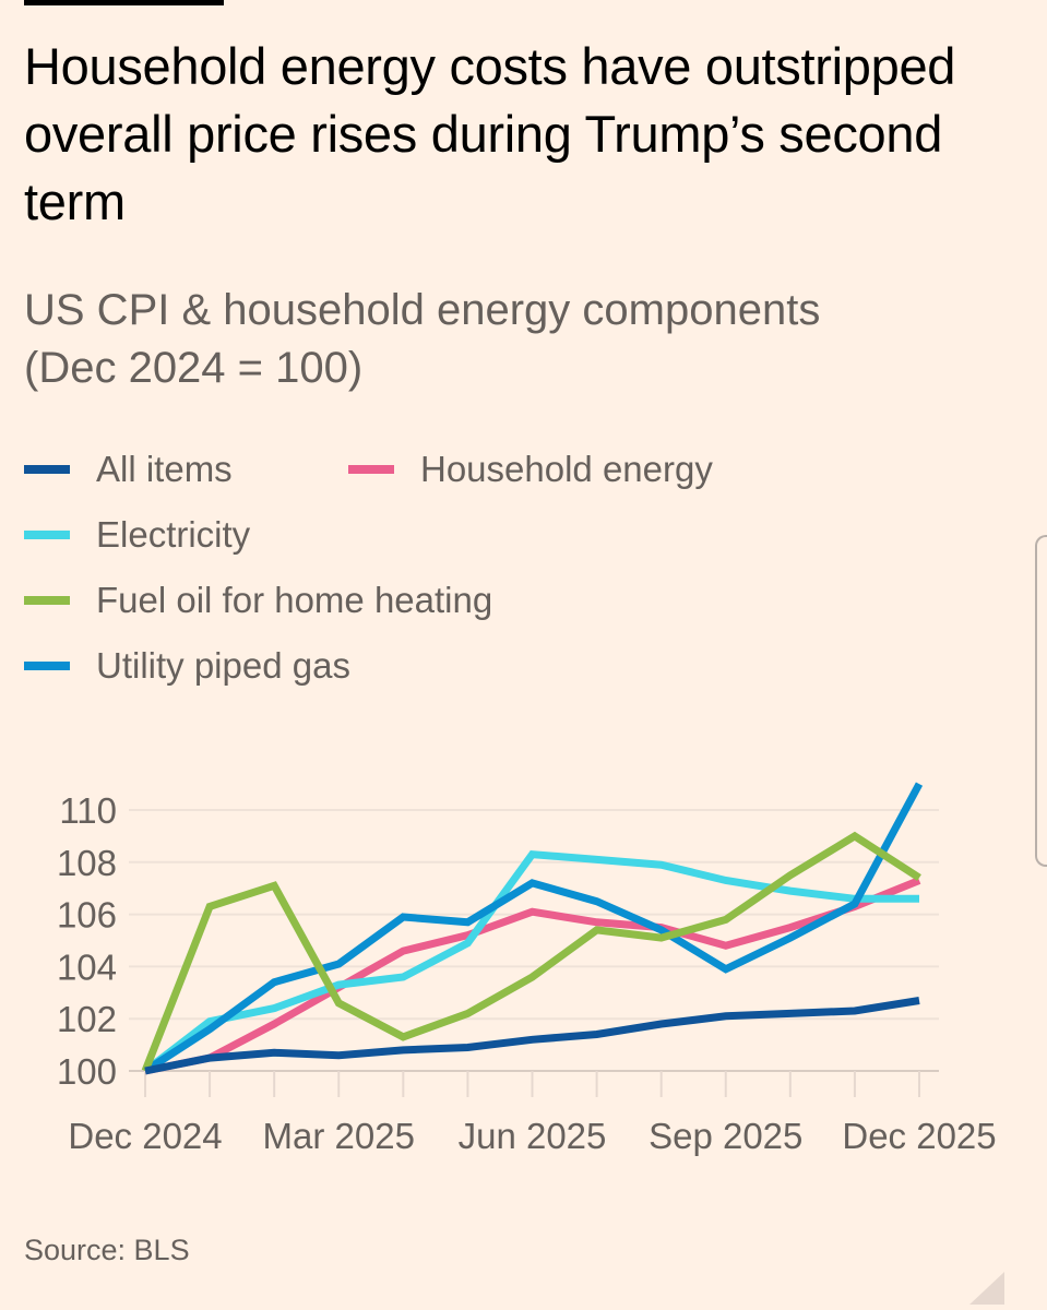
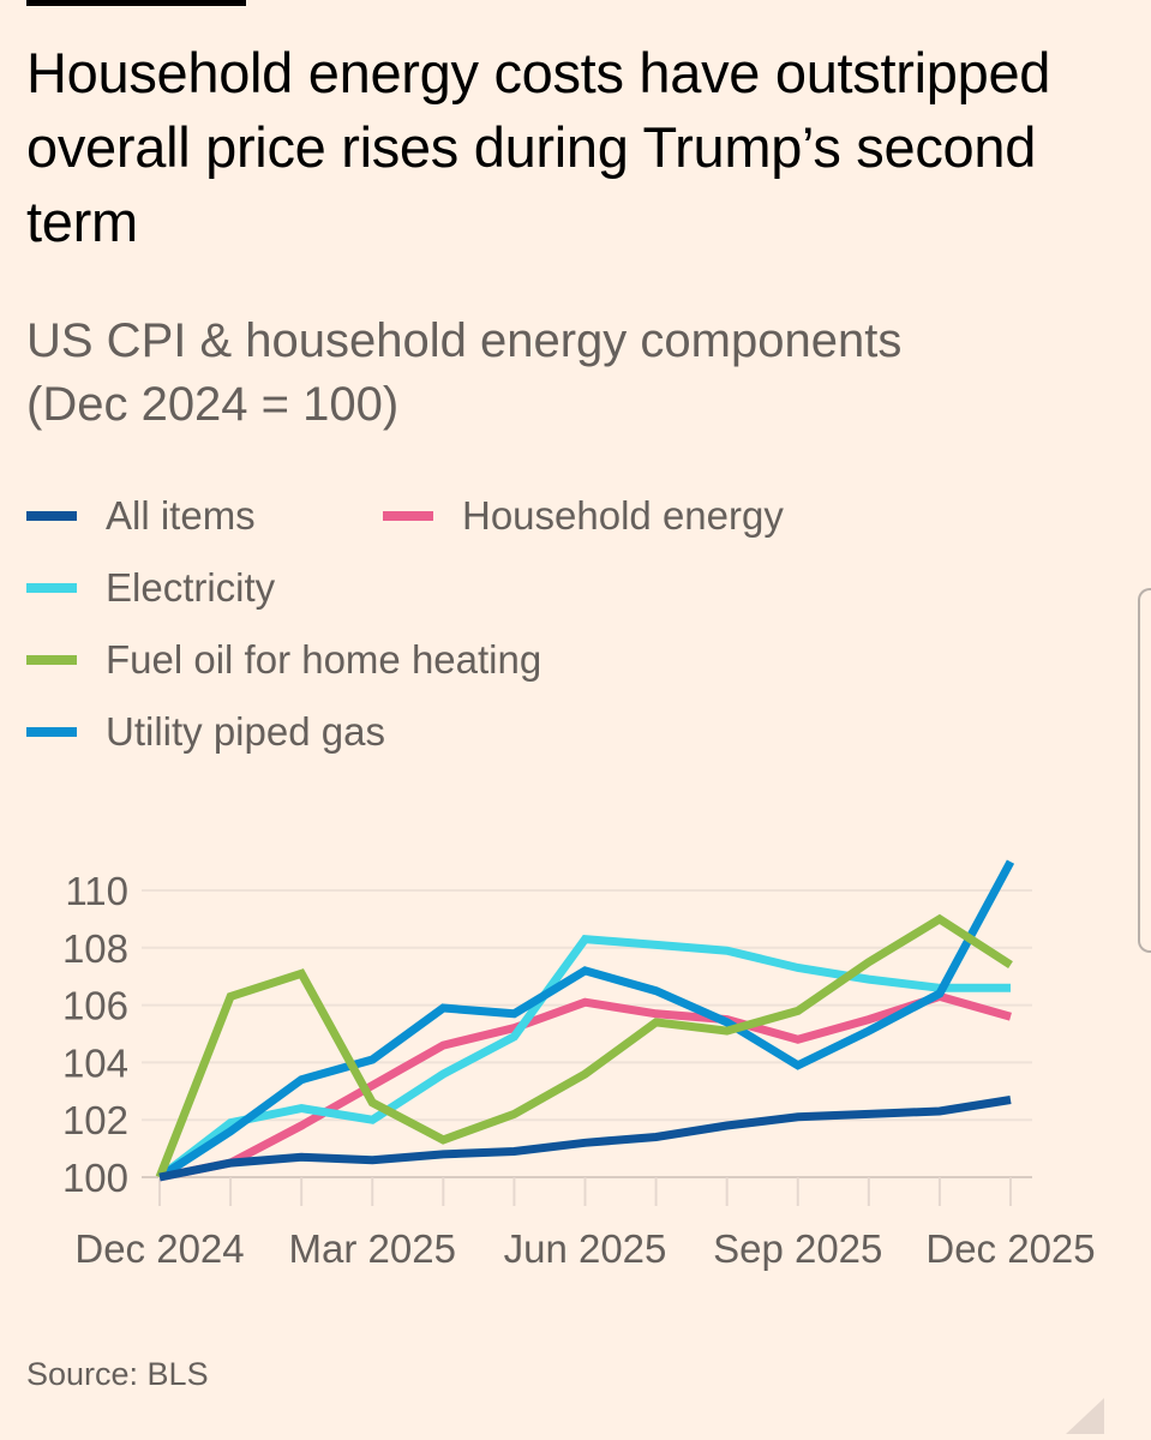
Electricity/Mar 2025: 103.3 -> 102.0
Household energy/Dec 2025: 107.3 -> 105.6
